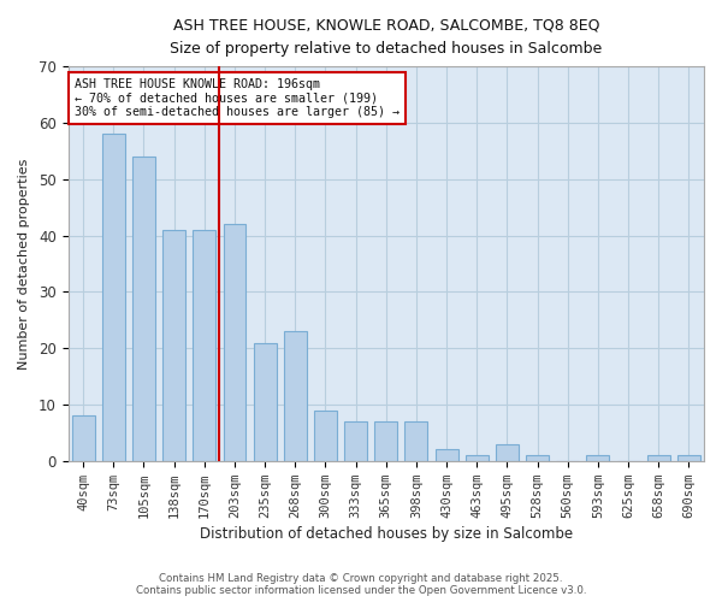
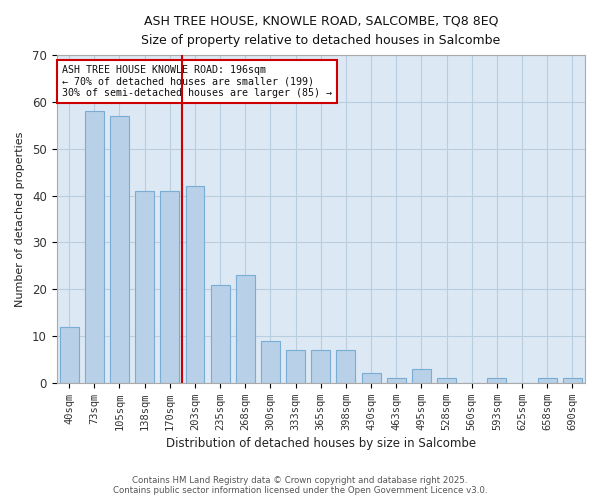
40sqm: 8 -> 12
105sqm: 54 -> 57
